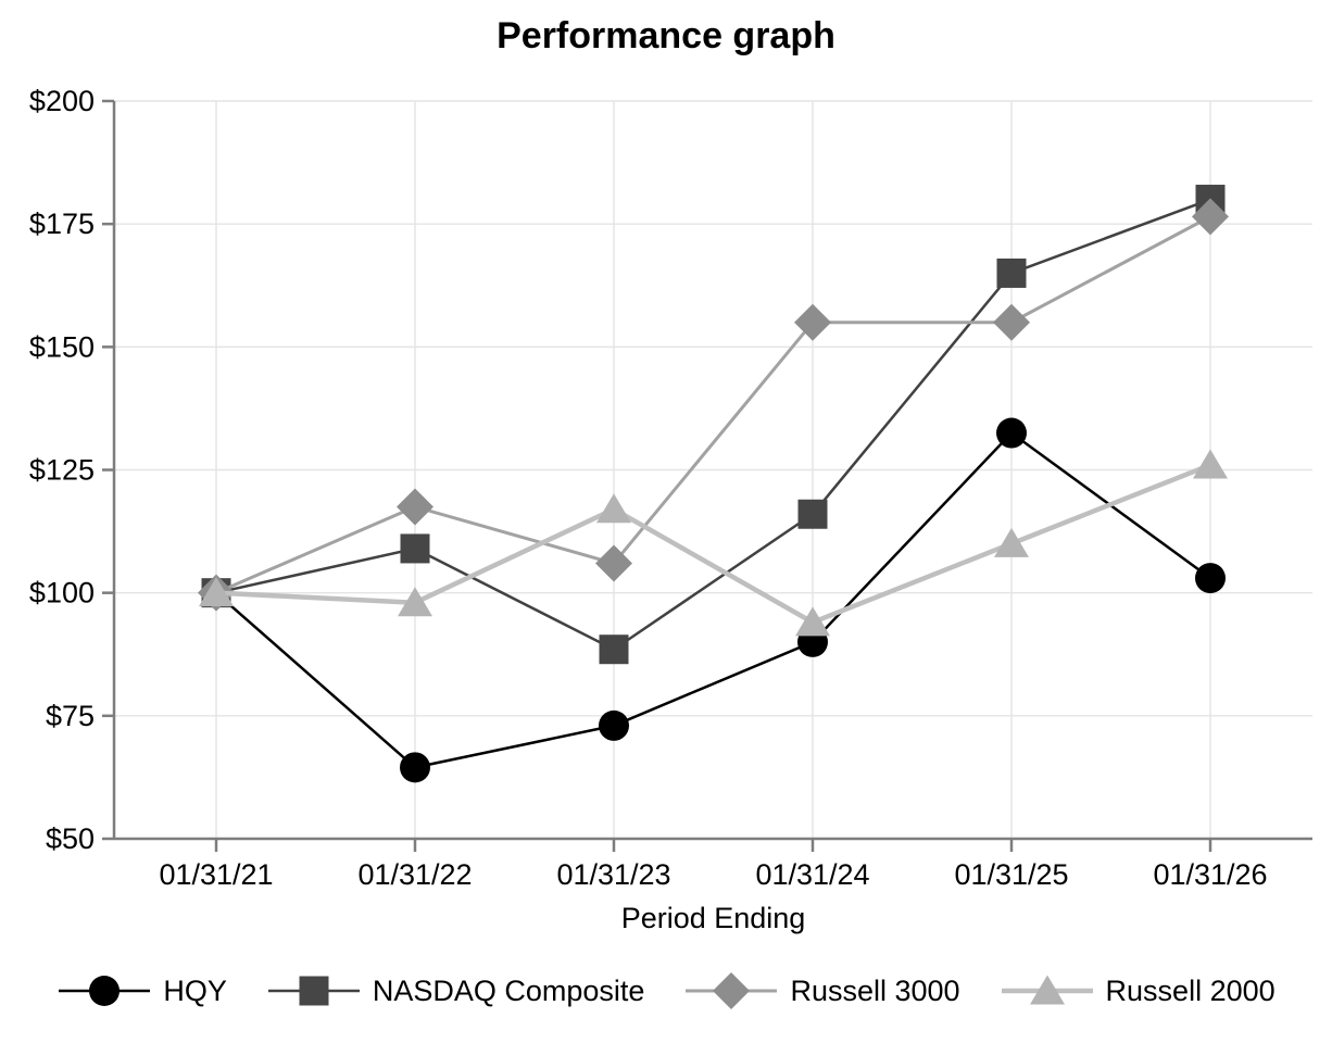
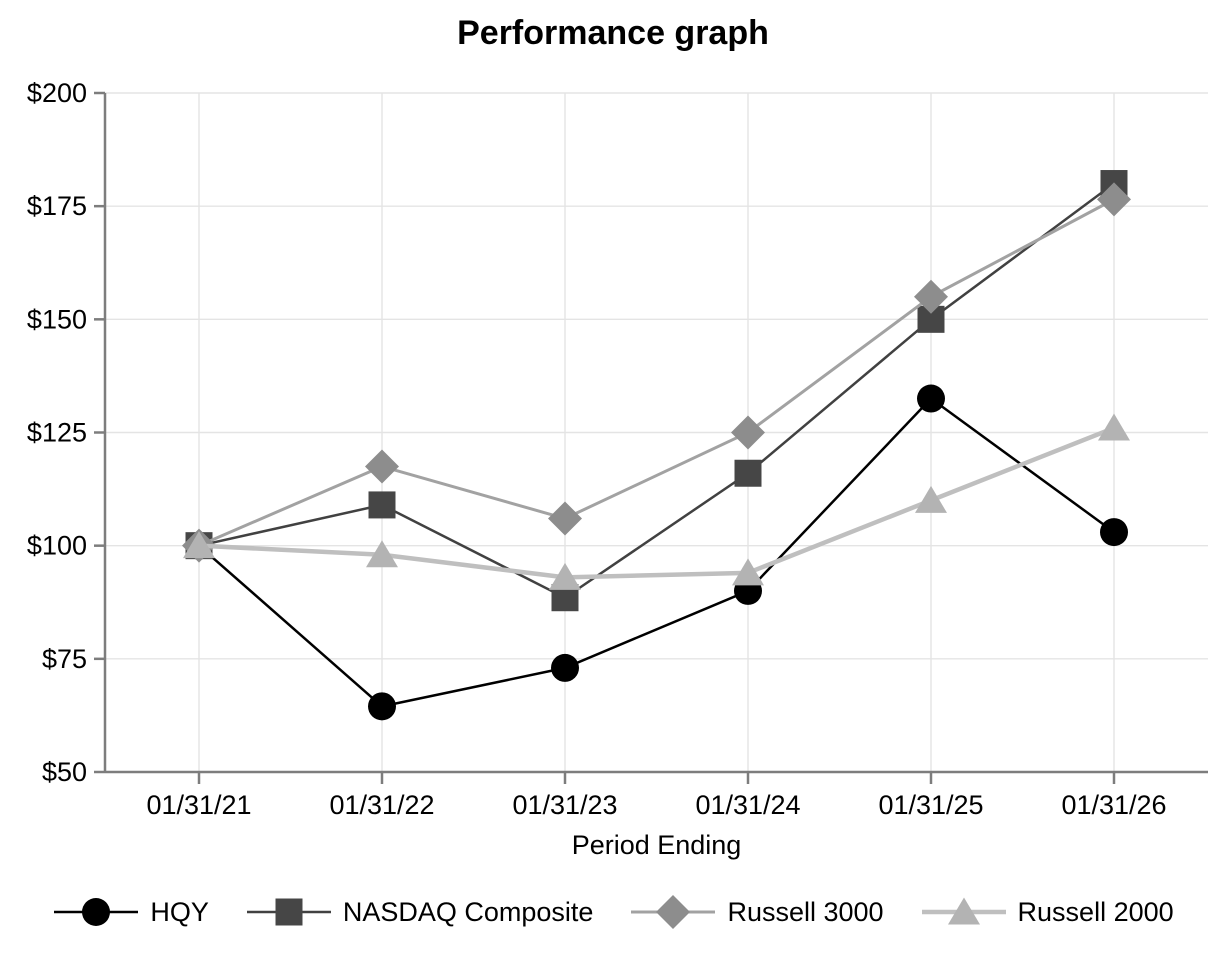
Russell 2000/01/31/23: $117 -> $93
Russell 3000/01/31/24: $155 -> $125
NASDAQ Composite/01/31/25: $165 -> $150
